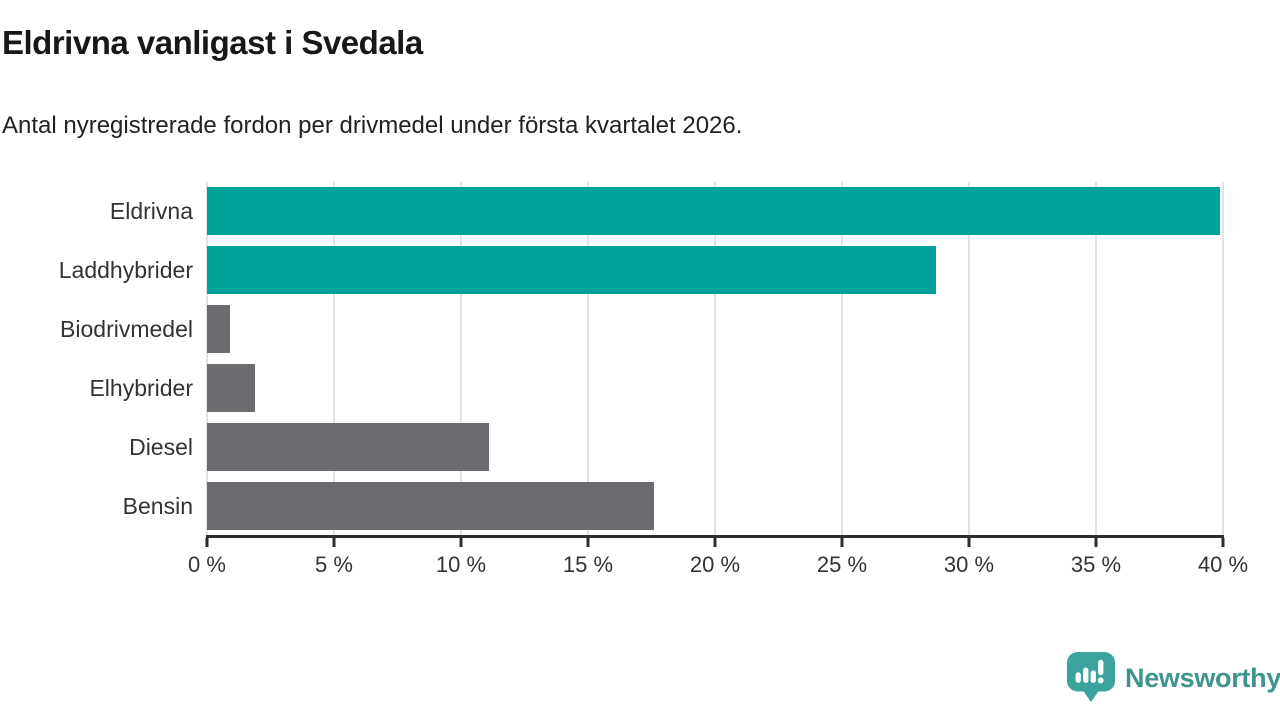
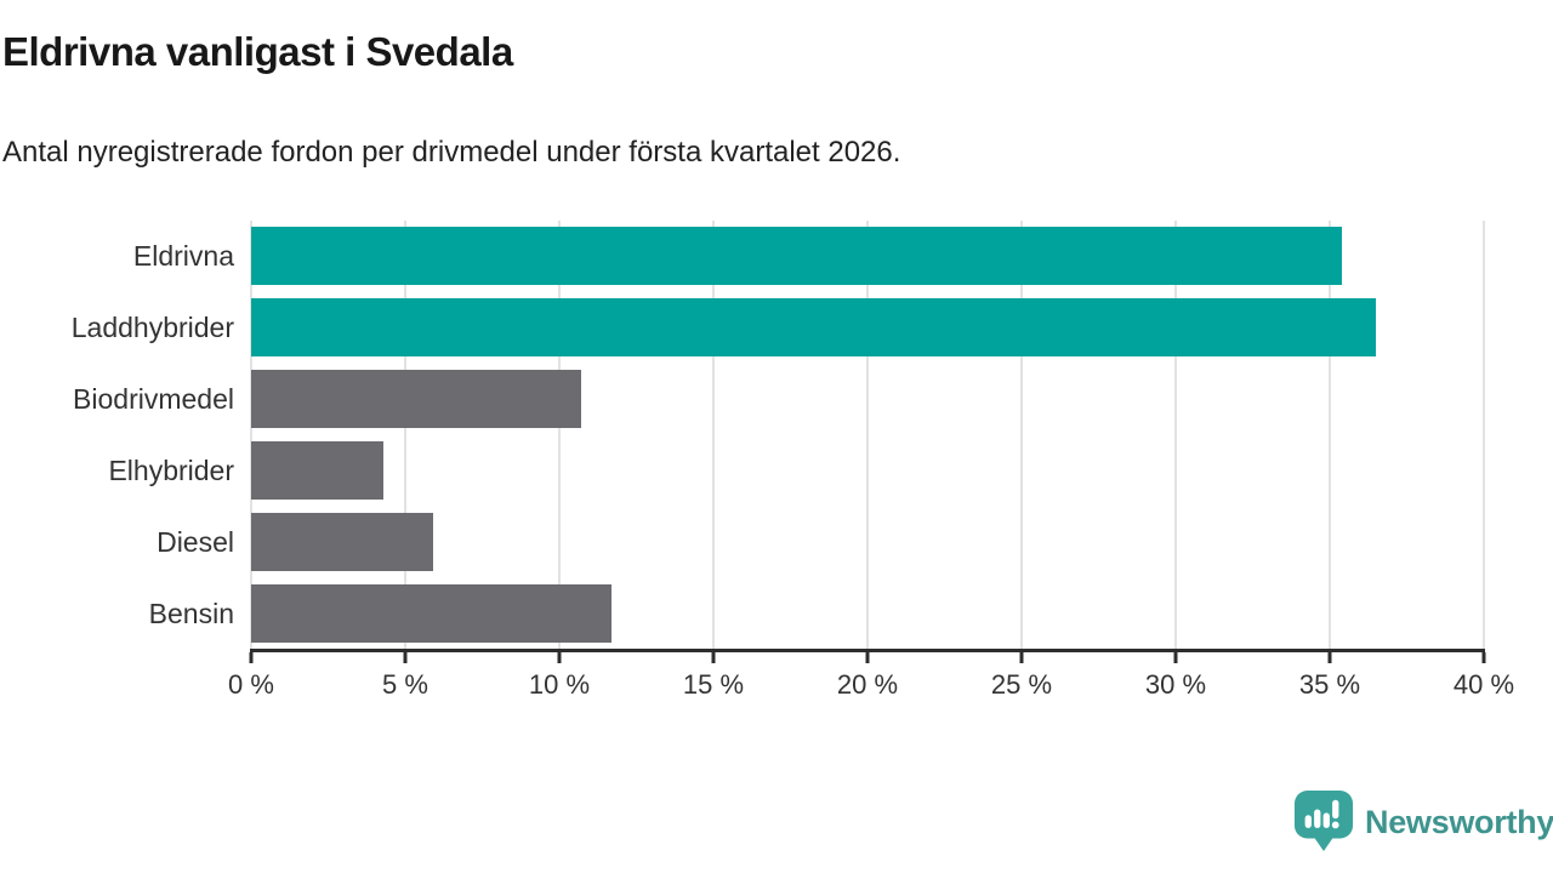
Eldrivna: 39.9% -> 35.4%
Laddhybrider: 28.7% -> 36.5%
Biodrivmedel: 0.9% -> 10.7%
Elhybrider: 1.9% -> 4.3%
Diesel: 11.1% -> 5.9%
Bensin: 17.6% -> 11.7%
